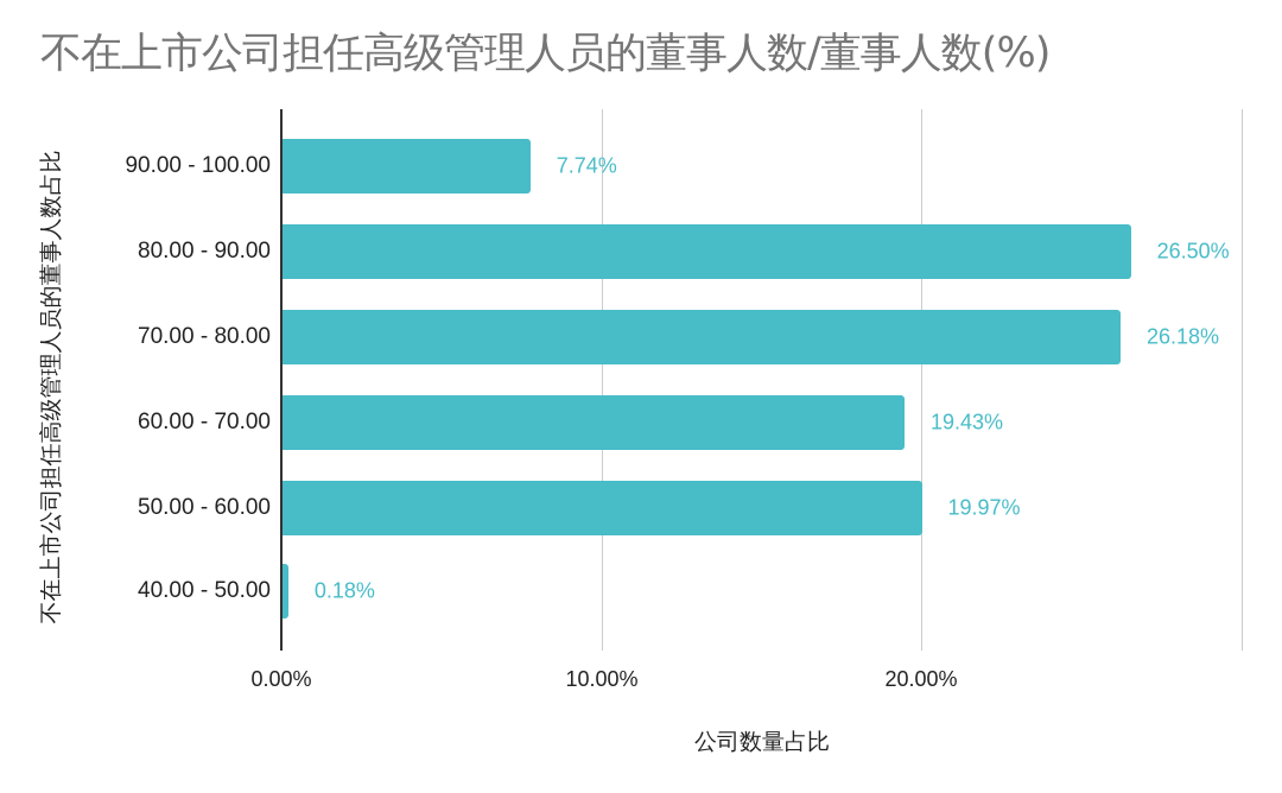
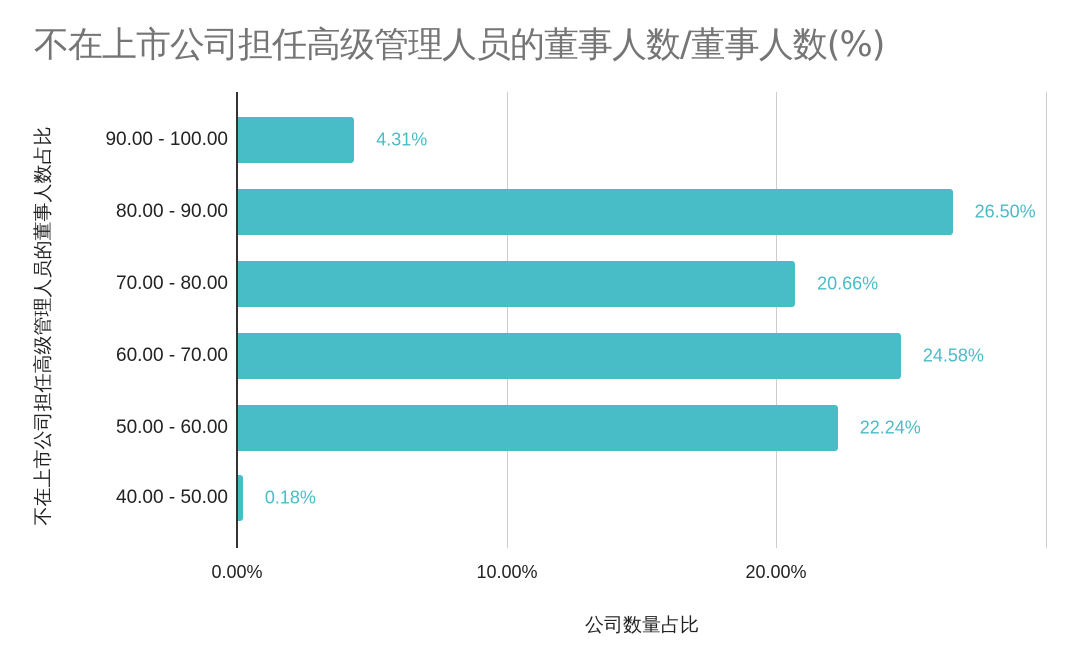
90.00 - 100.00: 7.74% -> 4.31%
70.00 - 80.00: 26.18% -> 20.66%
60.00 - 70.00: 19.43% -> 24.58%
50.00 - 60.00: 19.97% -> 22.24%
